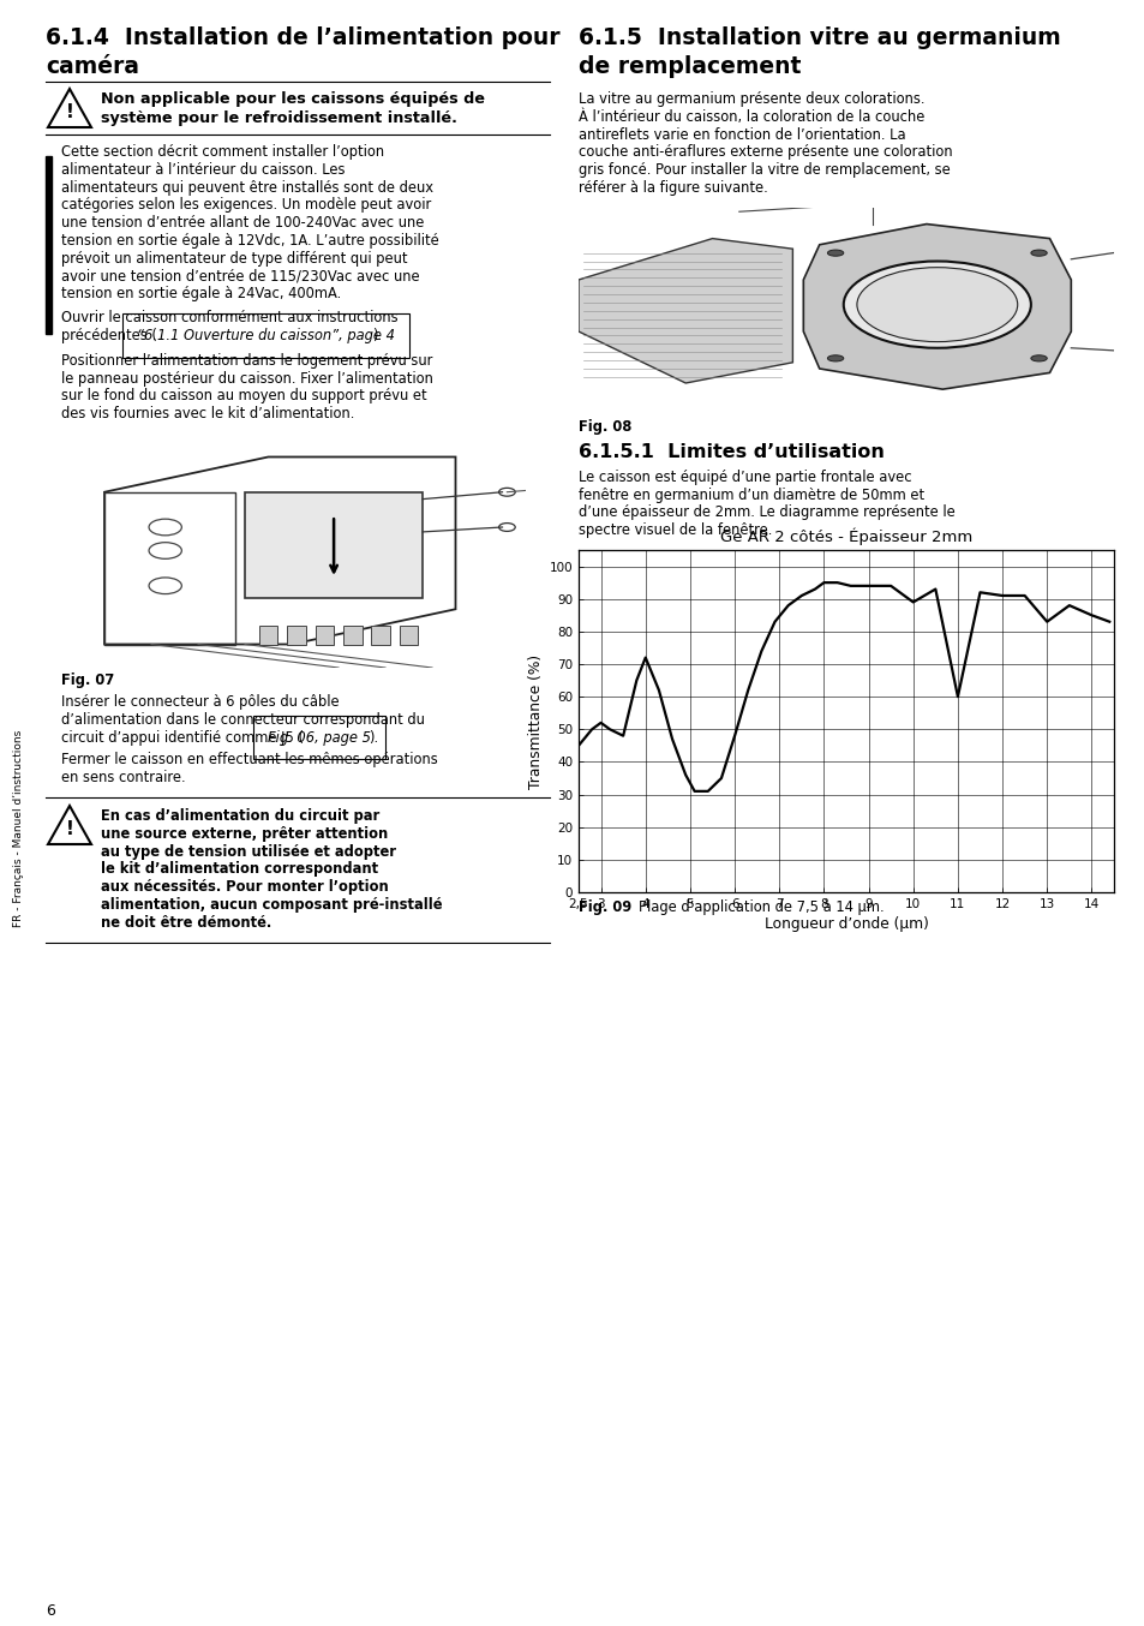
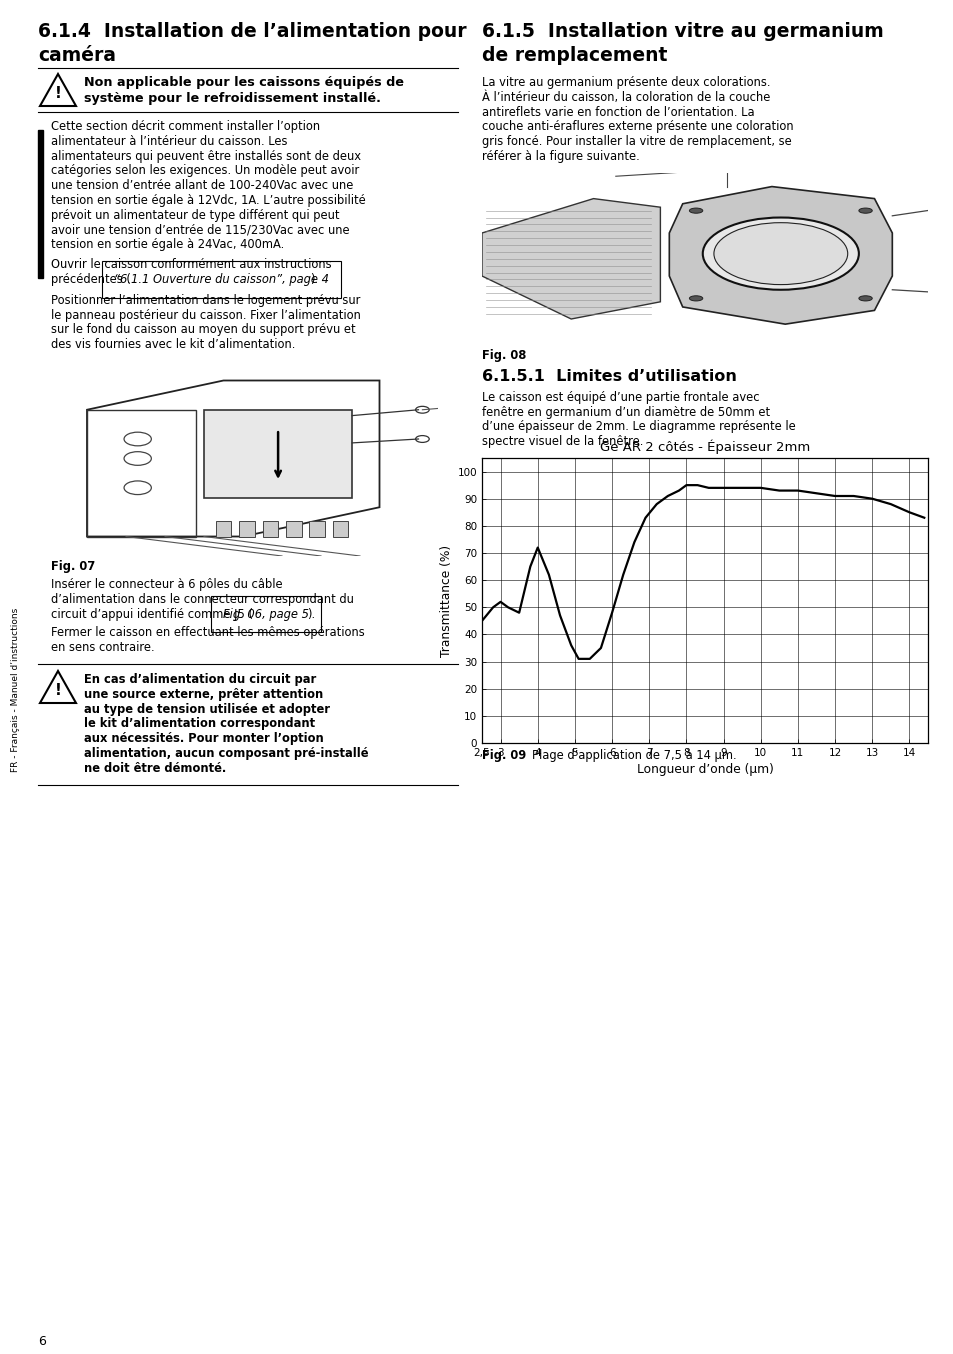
10: 89 -> 94
11: 60 -> 93
13: 83 -> 90
